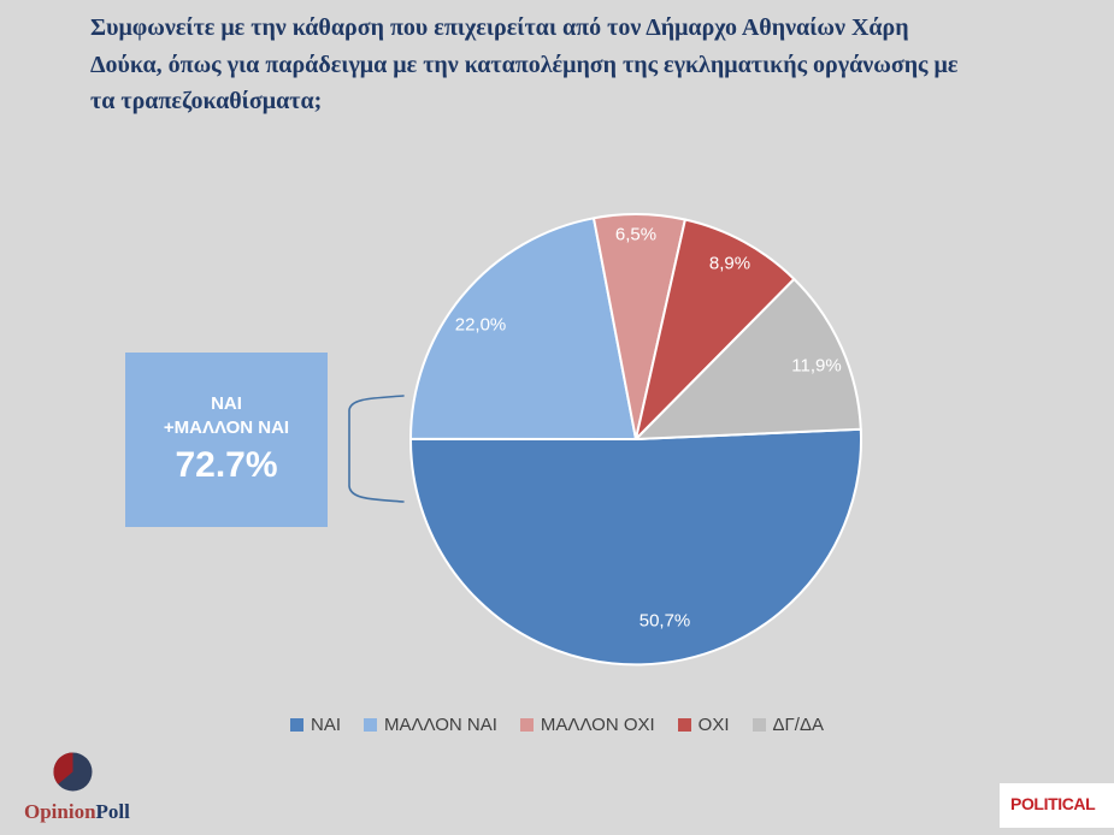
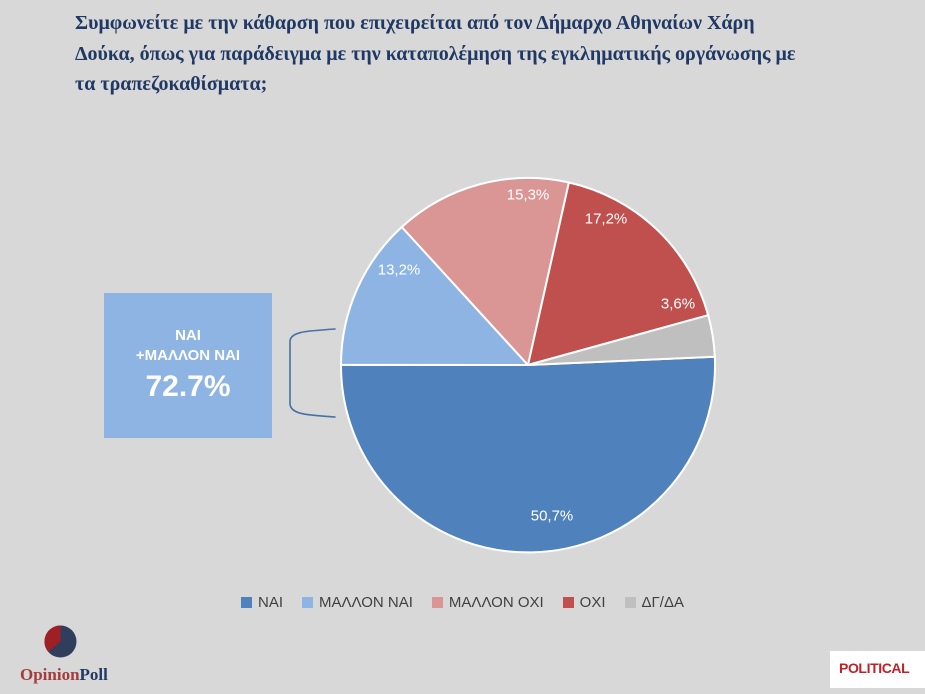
ΜΑΛΛΟΝ ΝΑΙ: 22,0% -> 13,2%
ΜΑΛΛΟΝ ΟΧΙ: 6,5% -> 15,3%
ΟΧΙ: 8,9% -> 17,2%
ΔΓ/ΔΑ: 11,9% -> 3,6%
